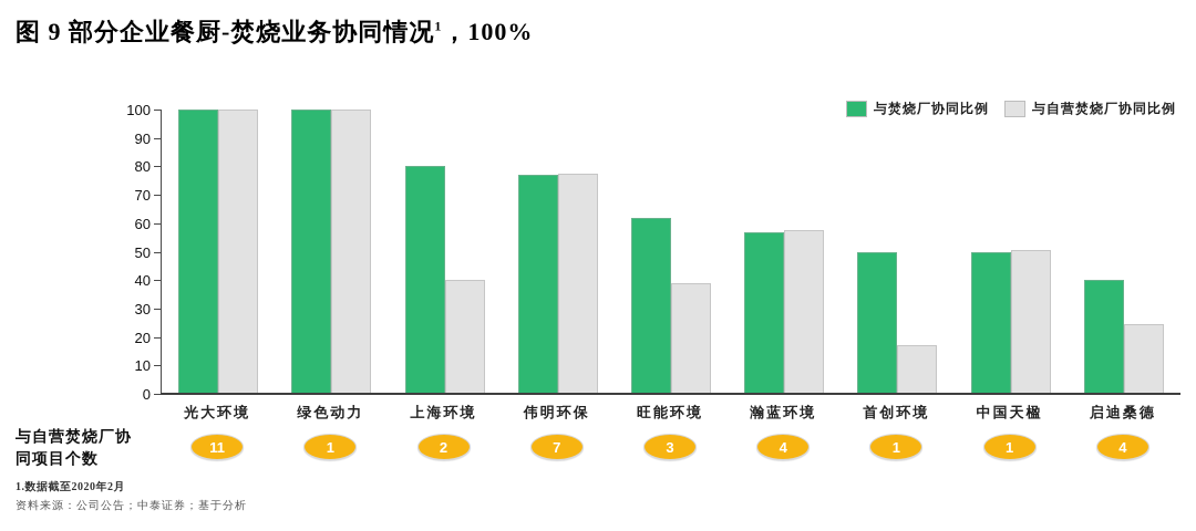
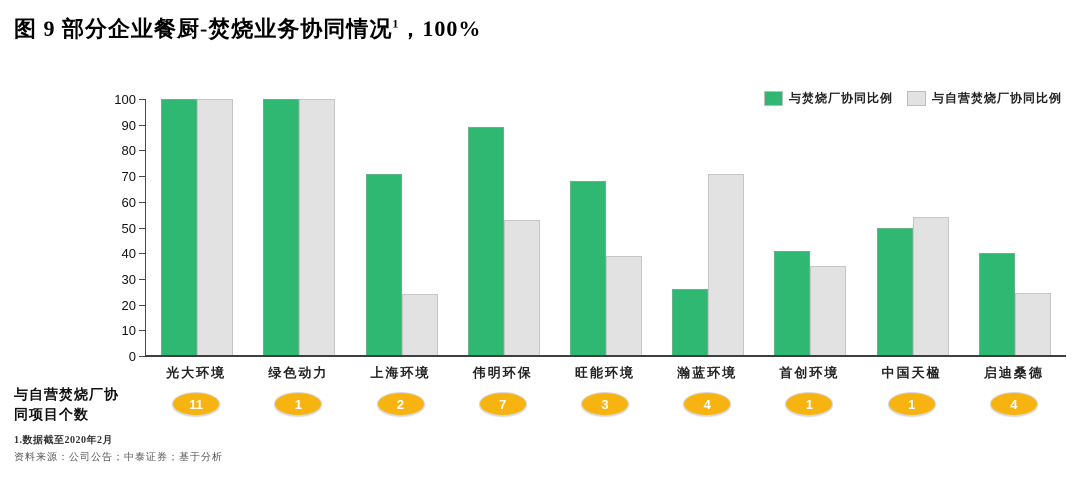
与焚烧厂协同比例/上海环境: 80 -> 71
与自营焚烧厂协同比例/上海环境: 40 -> 24
与焚烧厂协同比例/伟明环保: 77 -> 89
与自营焚烧厂协同比例/伟明环保: 78 -> 53
与焚烧厂协同比例/旺能环境: 62 -> 68
与焚烧厂协同比例/瀚蓝环境: 57 -> 26
与自营焚烧厂协同比例/瀚蓝环境: 58 -> 71
与焚烧厂协同比例/首创环境: 50 -> 41
与自营焚烧厂协同比例/首创环境: 17 -> 35
与自营焚烧厂协同比例/中国天楹: 50 -> 54
